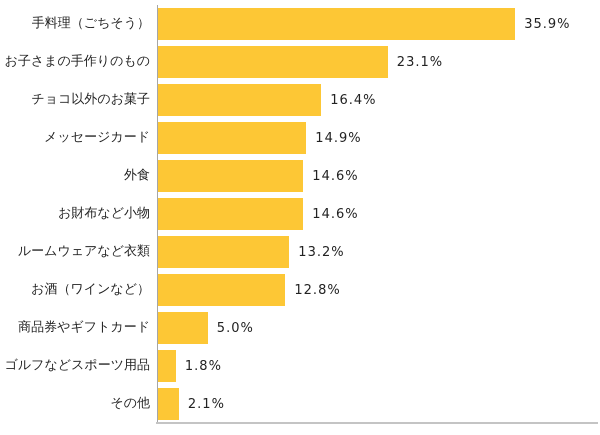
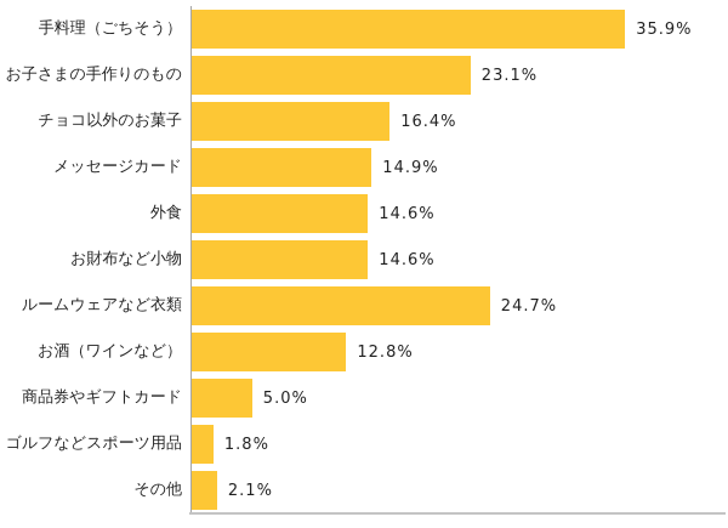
ルームウェアなど衣類: 13.2% -> 24.7%
